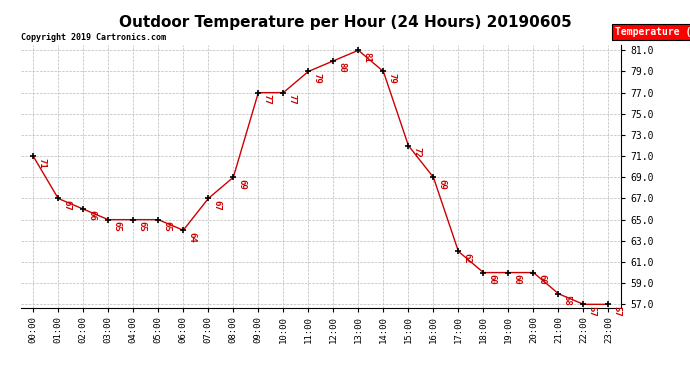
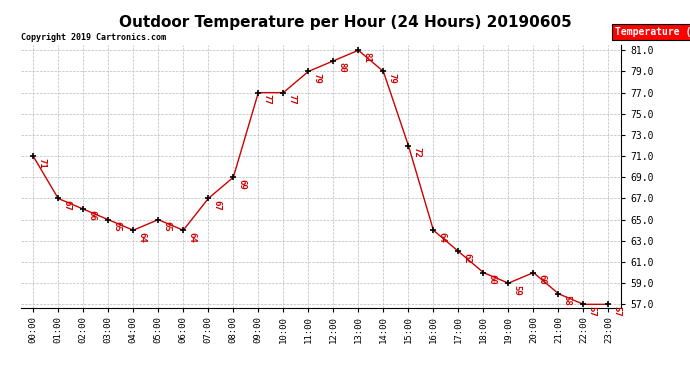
04:00: 65 -> 64
16:00: 69 -> 64
19:00: 60 -> 59
